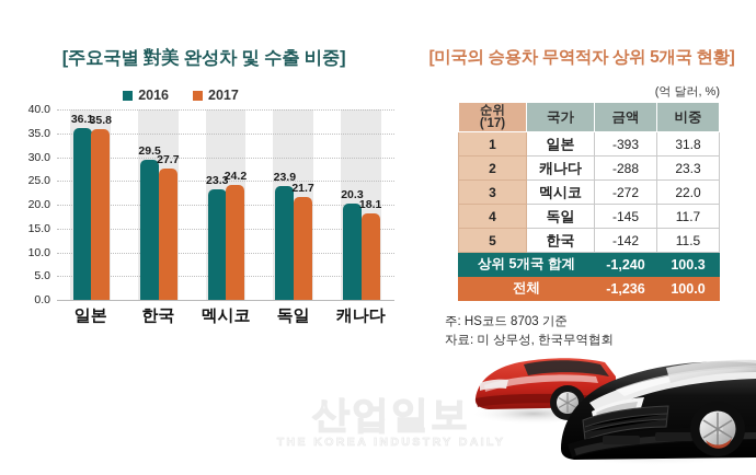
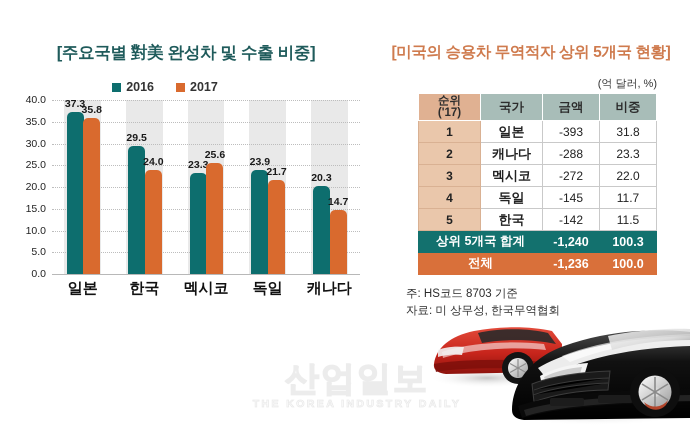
2016/일본: 36.1 -> 37.3
2017/한국: 27.7 -> 24.0
2017/멕시코: 24.2 -> 25.6
2017/캐나다: 18.1 -> 14.7
